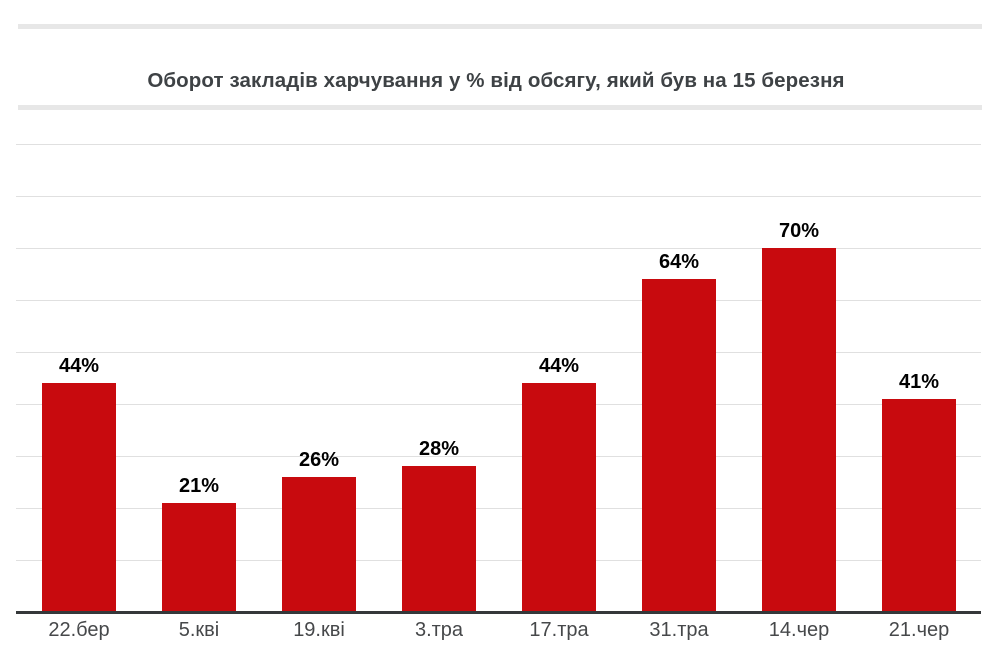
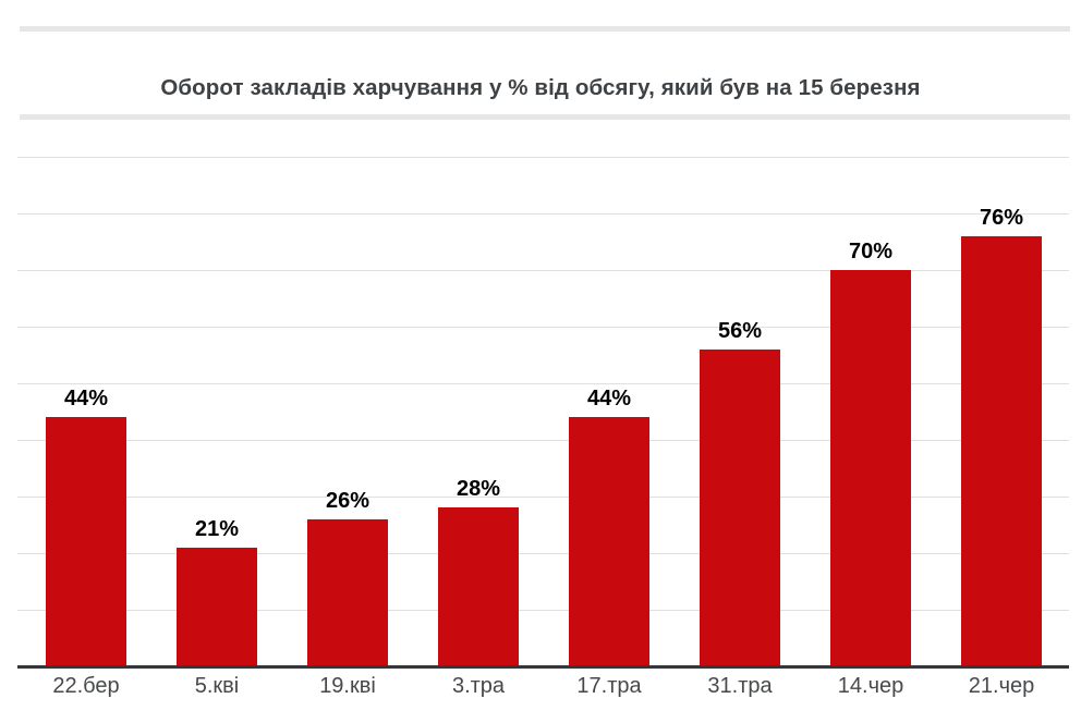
31.тра: 64% -> 56%
21.чер: 41% -> 76%
